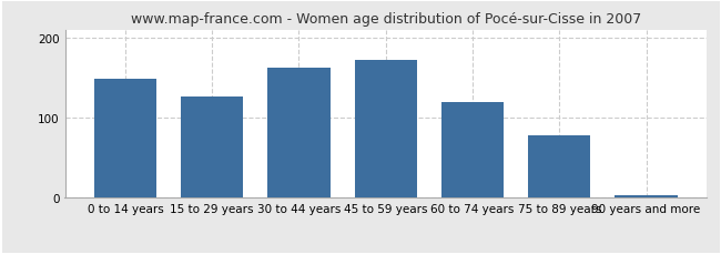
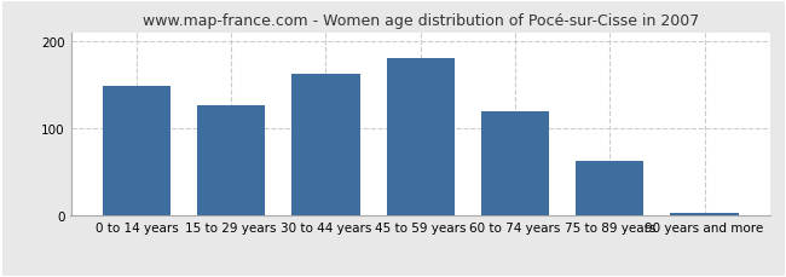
45 to 59 years: 172 -> 181
75 to 89 years: 78 -> 63
